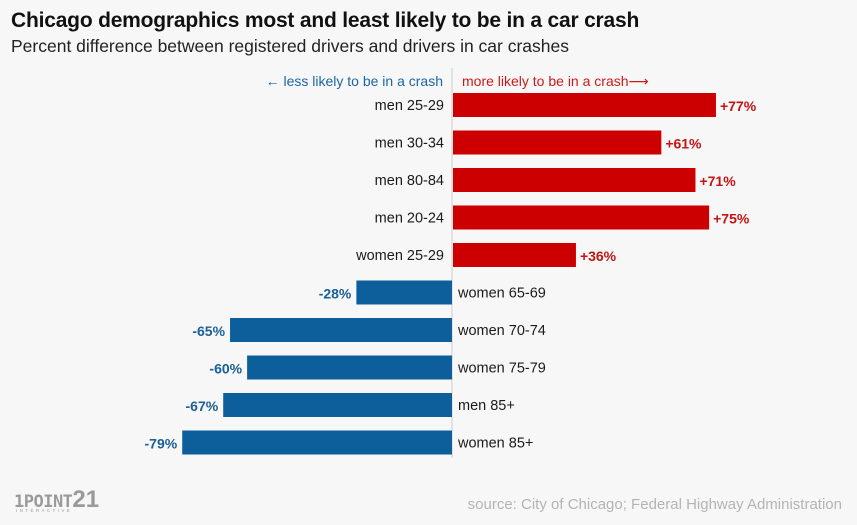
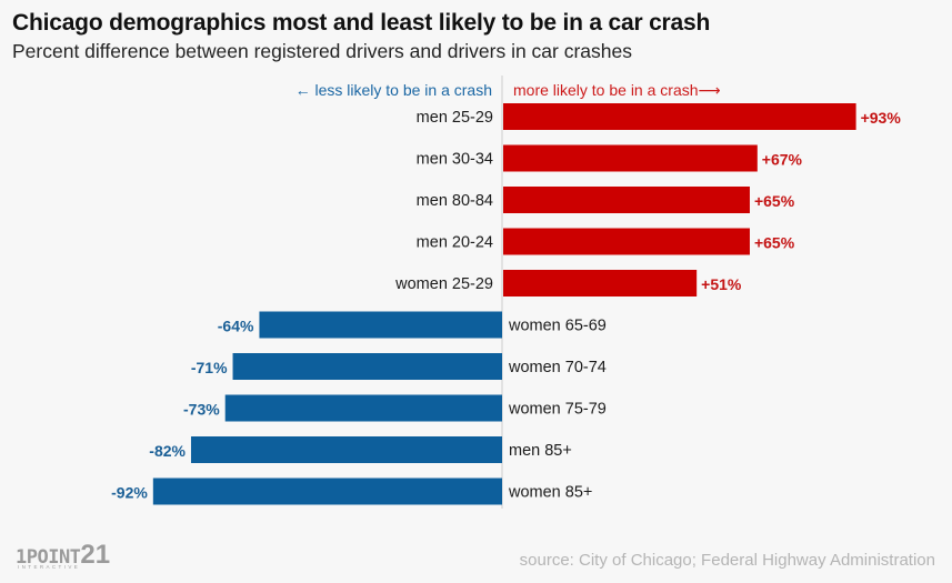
men 25-29: +77% -> +93%
men 30-34: +61% -> +67%
men 80-84: +71% -> +65%
men 20-24: +75% -> +65%
women 25-29: +36% -> +51%
women 65-69: -28% -> -64%
women 70-74: -65% -> -71%
women 75-79: -60% -> -73%
men 85+: -67% -> -82%
women 85+: -79% -> -92%
